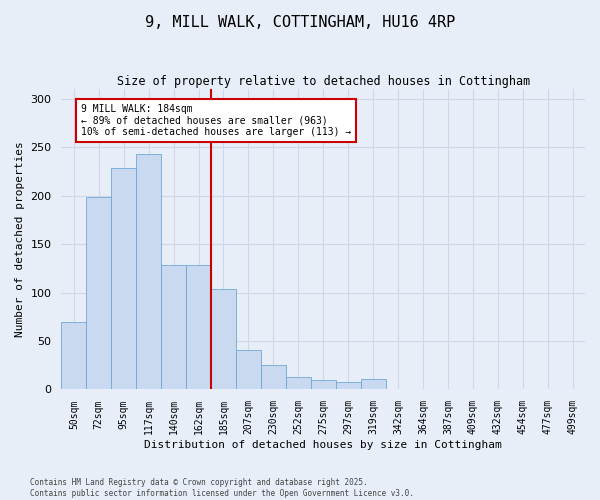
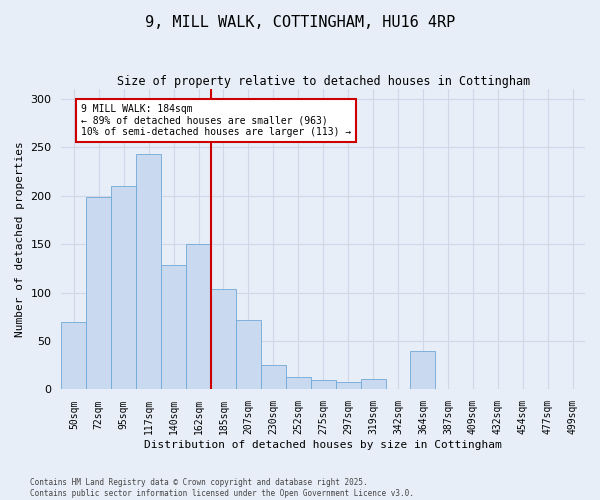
95sqm: 229 -> 210
162sqm: 129 -> 150
207sqm: 41 -> 72
364sqm: 1 -> 40
